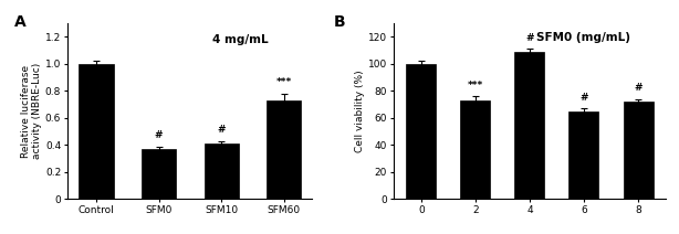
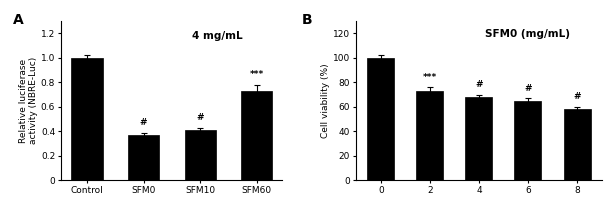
4: 109 -> 68
8: 72 -> 58
